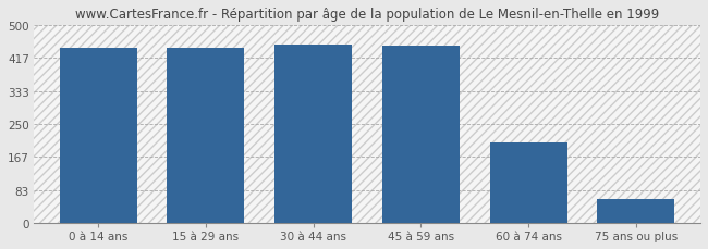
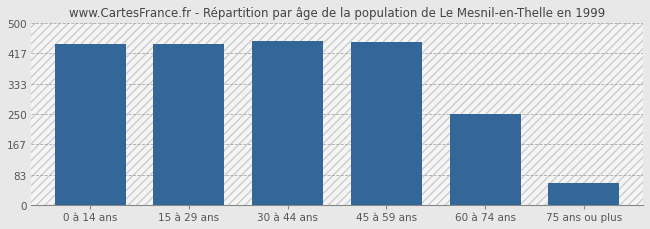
60 à 74 ans: 202 -> 250
